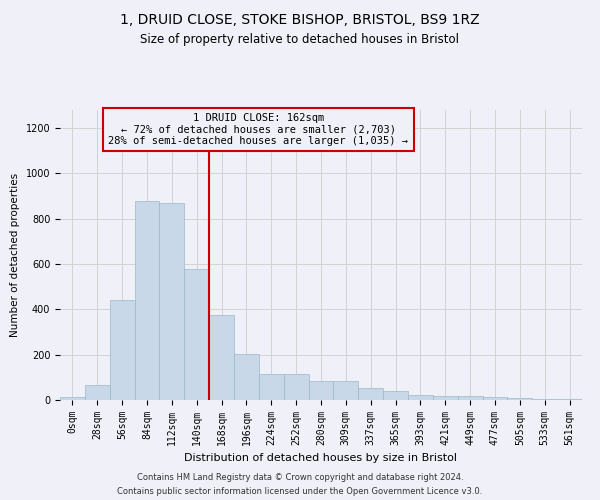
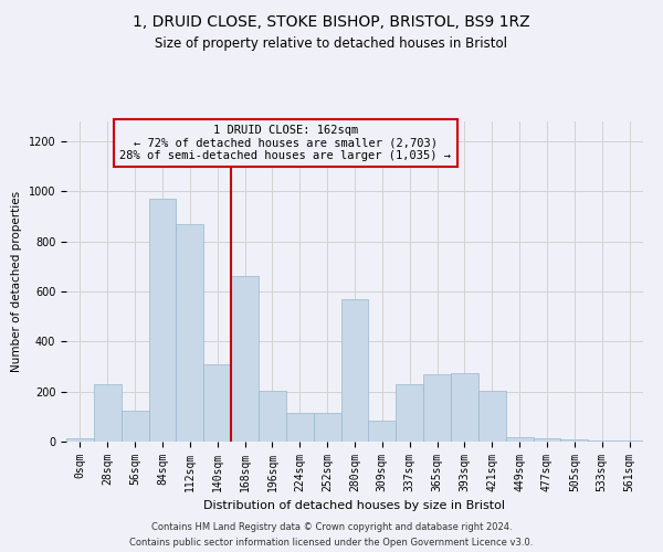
28sqm: 67 -> 230
56sqm: 440 -> 125
84sqm: 880 -> 970
140sqm: 580 -> 310
168sqm: 375 -> 660
280sqm: 85 -> 570
337sqm: 52 -> 230
365sqm: 40 -> 270
393sqm: 22 -> 275
421sqm: 18 -> 205
